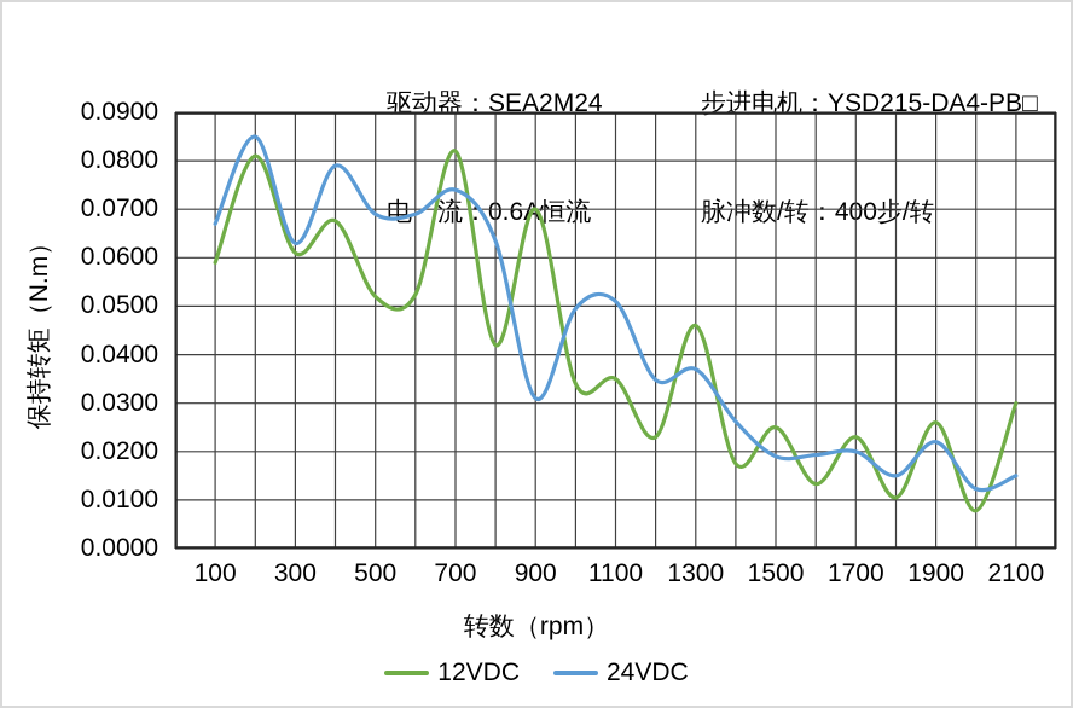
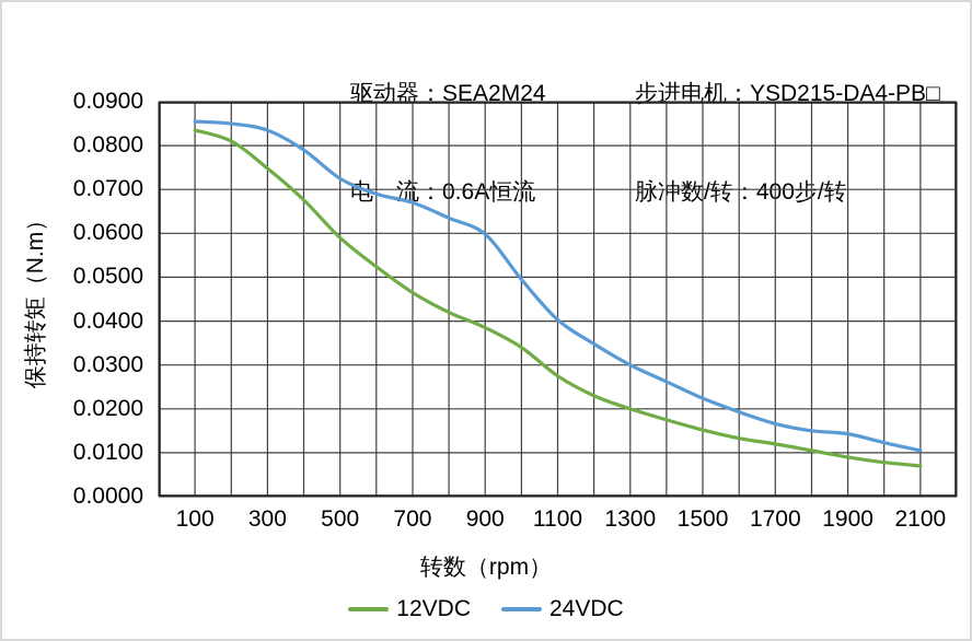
12VDC/100: 0.059 -> 0.084
24VDC/100: 0.067 -> 0.086
12VDC/300: 0.061 -> 0.075
24VDC/300: 0.063 -> 0.084
12VDC/500: 0.052 -> 0.059
24VDC/500: 0.069 -> 0.072
12VDC/700: 0.082 -> 0.046
24VDC/700: 0.074 -> 0.067
12VDC/900: 0.070 -> 0.038
24VDC/900: 0.031 -> 0.060
12VDC/1100: 0.035 -> 0.028
24VDC/1100: 0.051 -> 0.040
12VDC/1300: 0.046 -> 0.020
24VDC/1300: 0.037 -> 0.030
12VDC/1500: 0.025 -> 0.015
24VDC/1500: 0.019 -> 0.022
12VDC/1700: 0.023 -> 0.012
24VDC/1700: 0.020 -> 0.017
12VDC/1900: 0.026 -> 0.009
24VDC/1900: 0.022 -> 0.014
12VDC/2100: 0.030 -> 0.007
24VDC/2100: 0.015 -> 0.011
